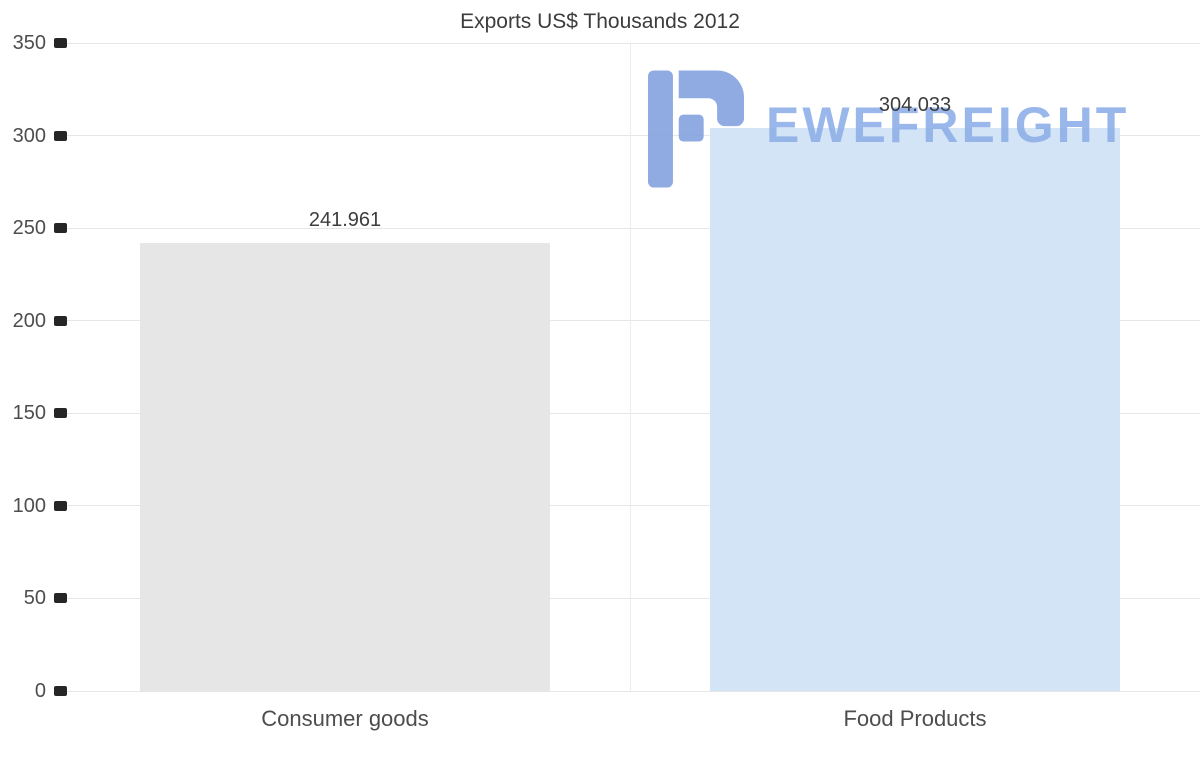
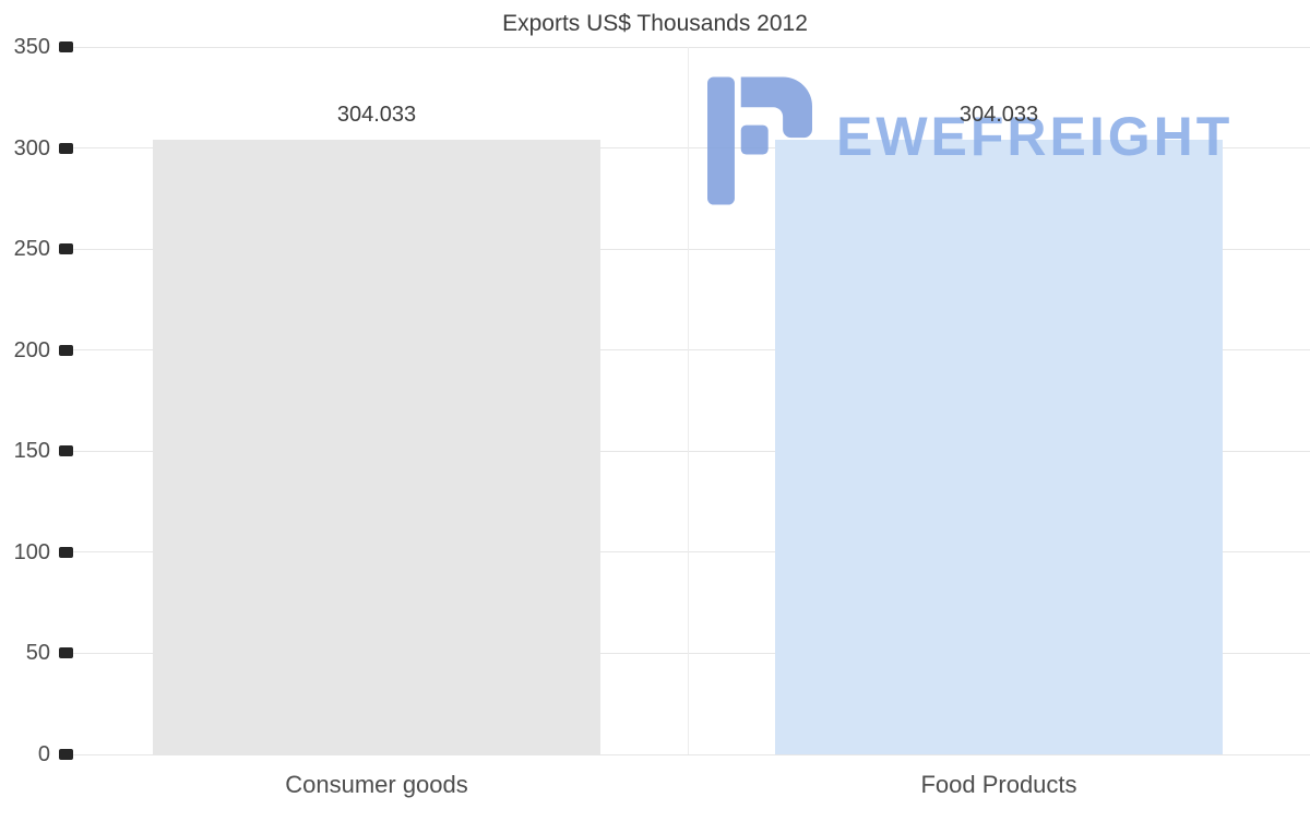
Consumer goods: 241.961 -> 304.033
